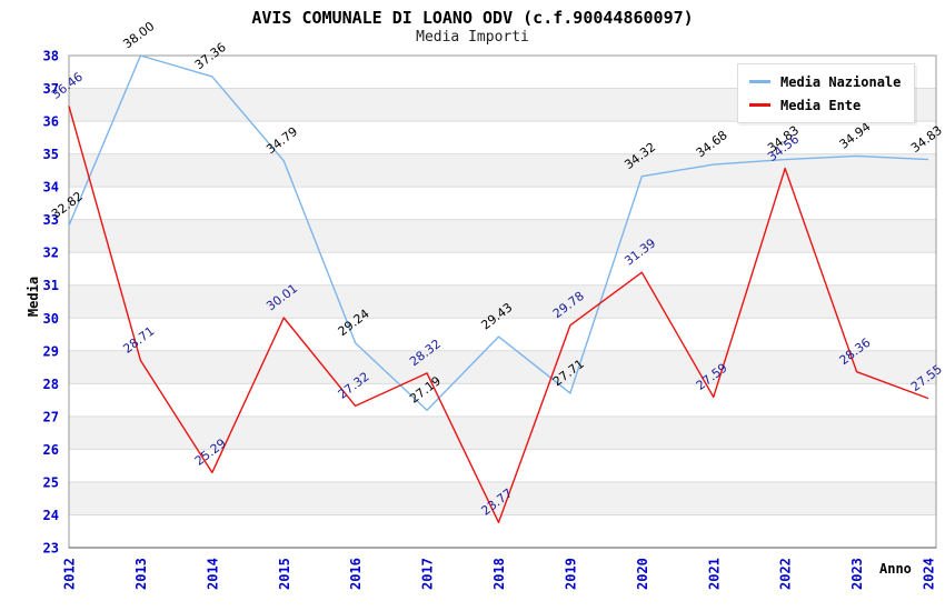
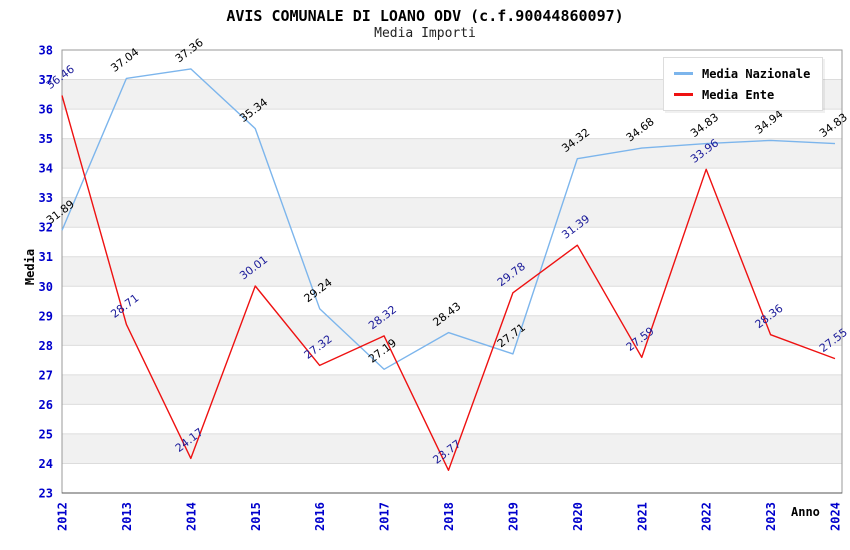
Media Nazionale/2012: 32.82 -> 31.89
Media Nazionale/2013: 38.00 -> 37.04
Media Ente/2014: 25.29 -> 24.17
Media Nazionale/2015: 34.79 -> 35.34
Media Nazionale/2018: 29.43 -> 28.43
Media Ente/2022: 34.56 -> 33.96
